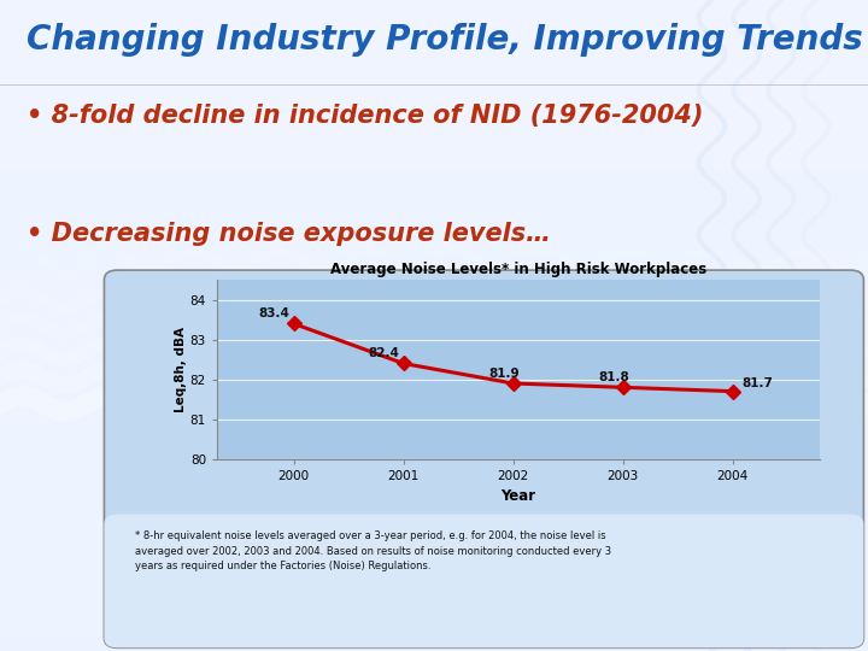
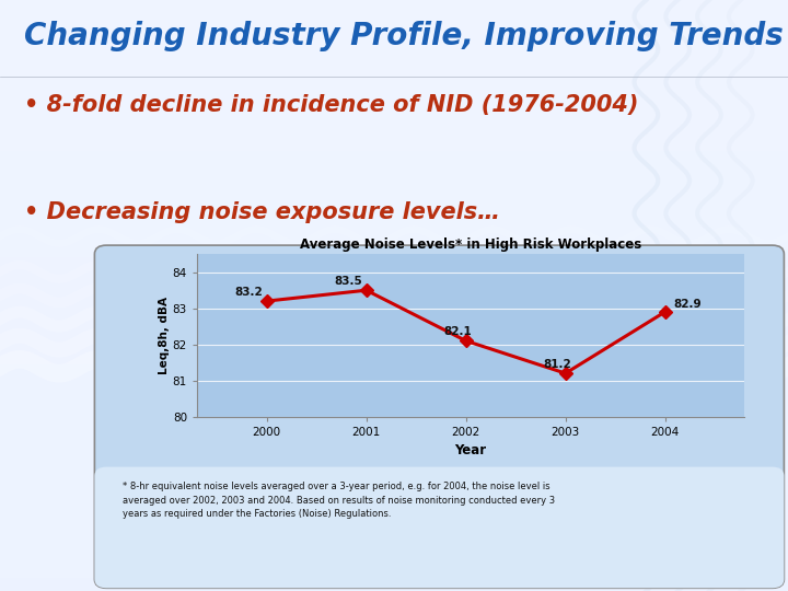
Average Noise Levels* in High Risk Workplaces/2000: 83.4 -> 83.2
Average Noise Levels* in High Risk Workplaces/2001: 82.4 -> 83.5
Average Noise Levels* in High Risk Workplaces/2002: 81.9 -> 82.1
Average Noise Levels* in High Risk Workplaces/2003: 81.8 -> 81.2
Average Noise Levels* in High Risk Workplaces/2004: 81.7 -> 82.9
